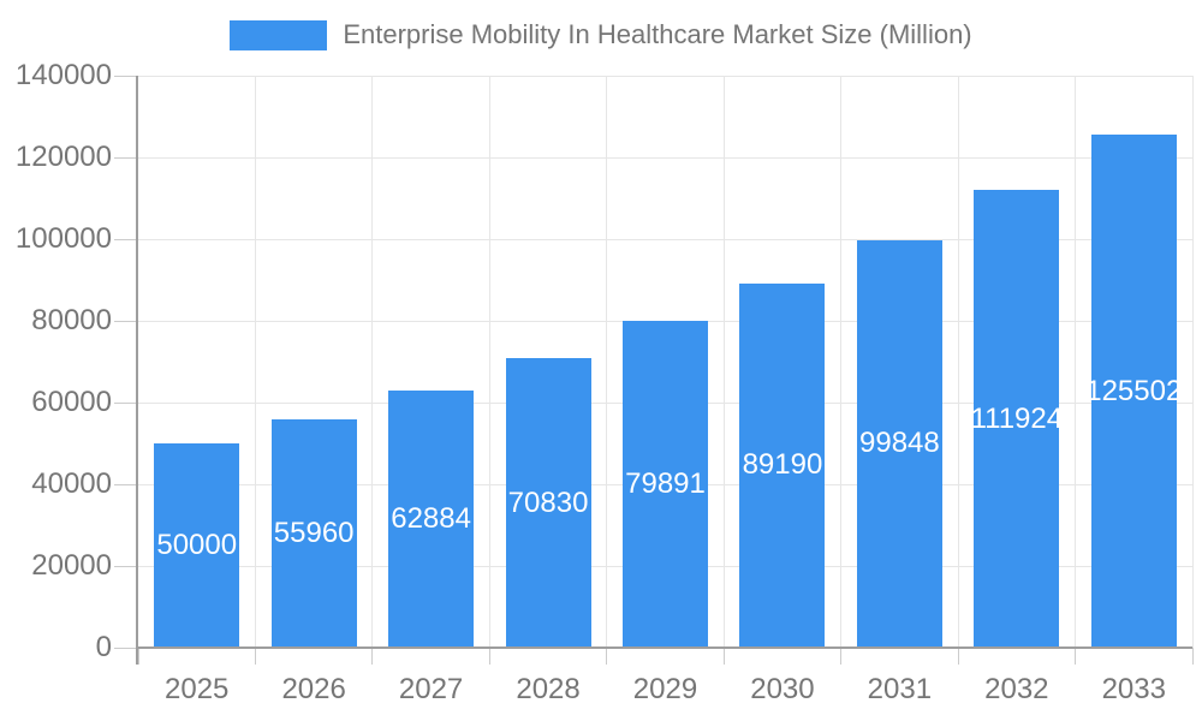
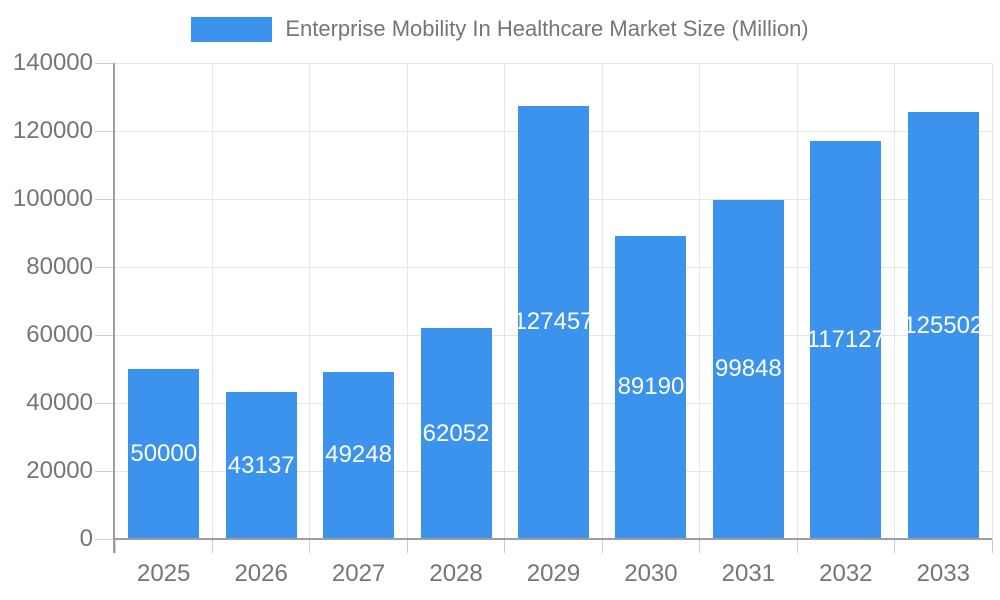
2026: 55960 -> 43137
2027: 62884 -> 49248
2028: 70830 -> 62052
2029: 79891 -> 127457
2032: 111924 -> 117127
